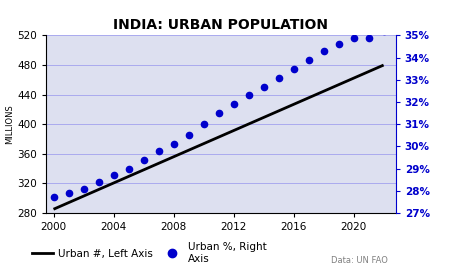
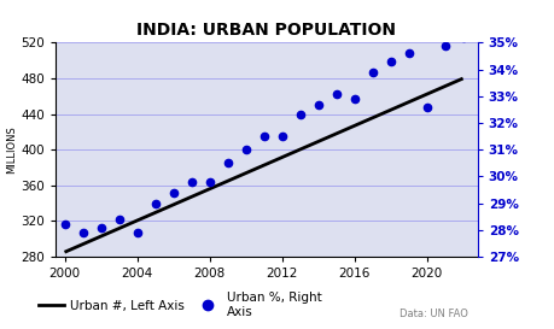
2000: 27.7% -> 28.2%
2004: 28.7% -> 27.9%
2008: 30.1% -> 29.8%
2012: 31.9% -> 31.5%
2016: 33.5% -> 32.9%
2020: 34.9% -> 32.6%
